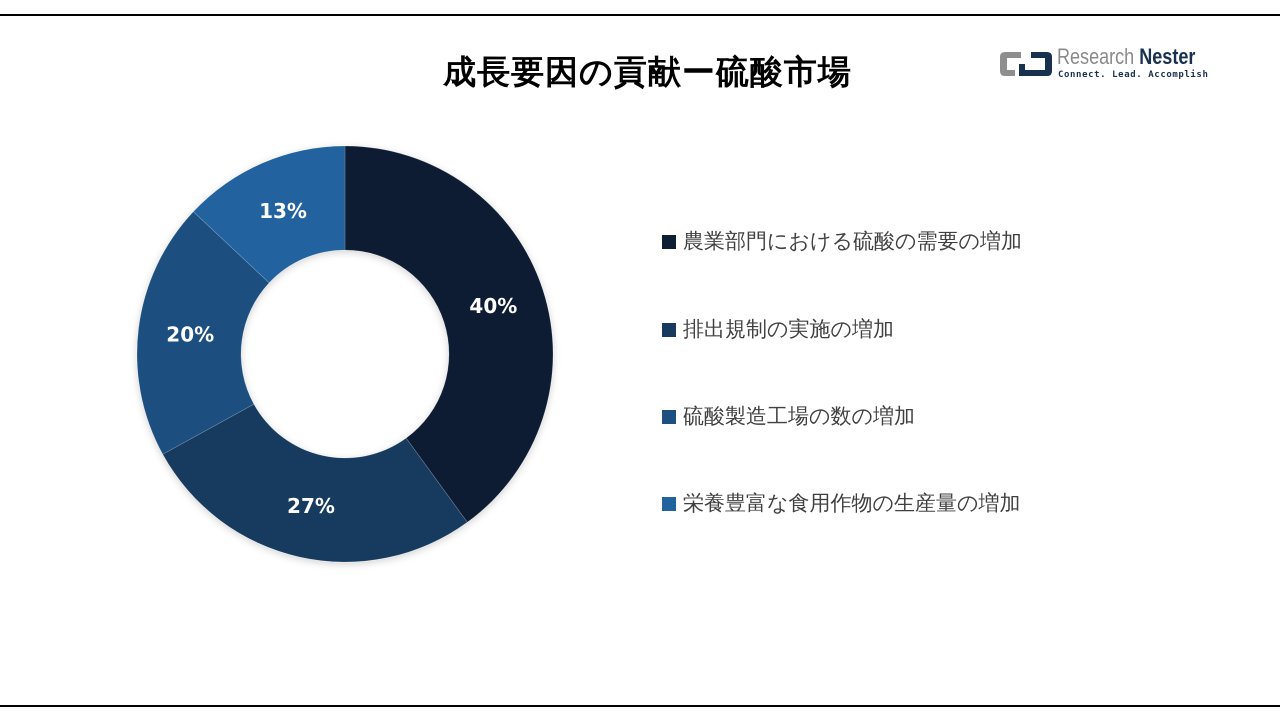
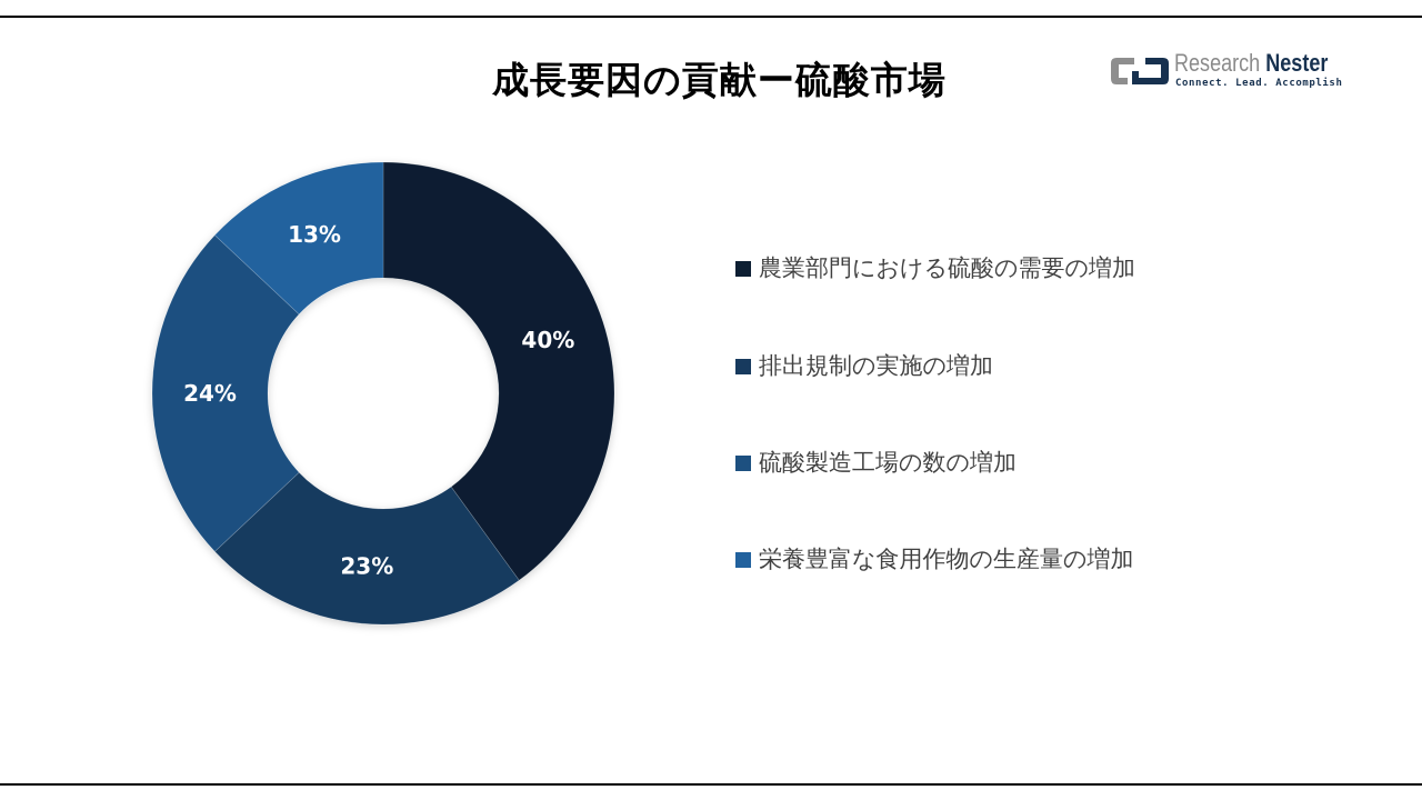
排出規制の実施の増加: 27% -> 23%
硫酸製造工場の数の増加: 20% -> 24%
